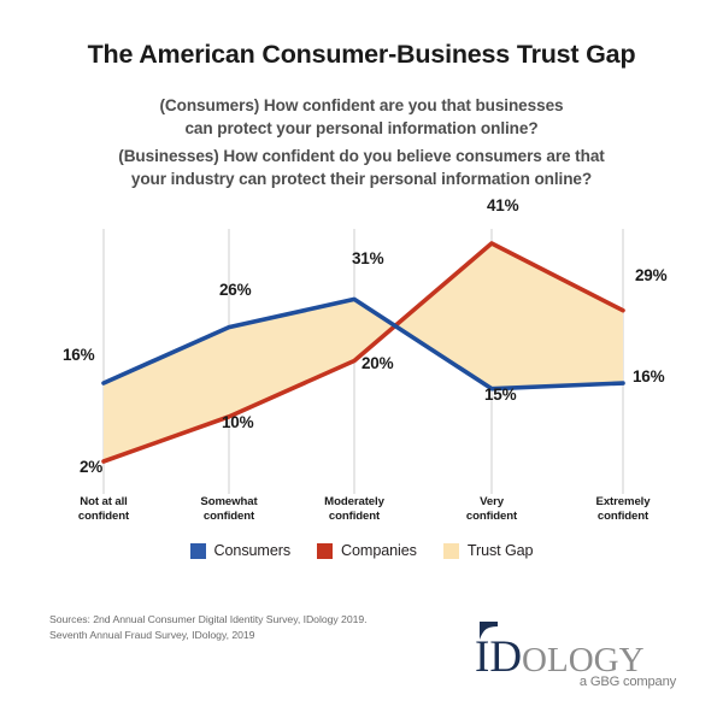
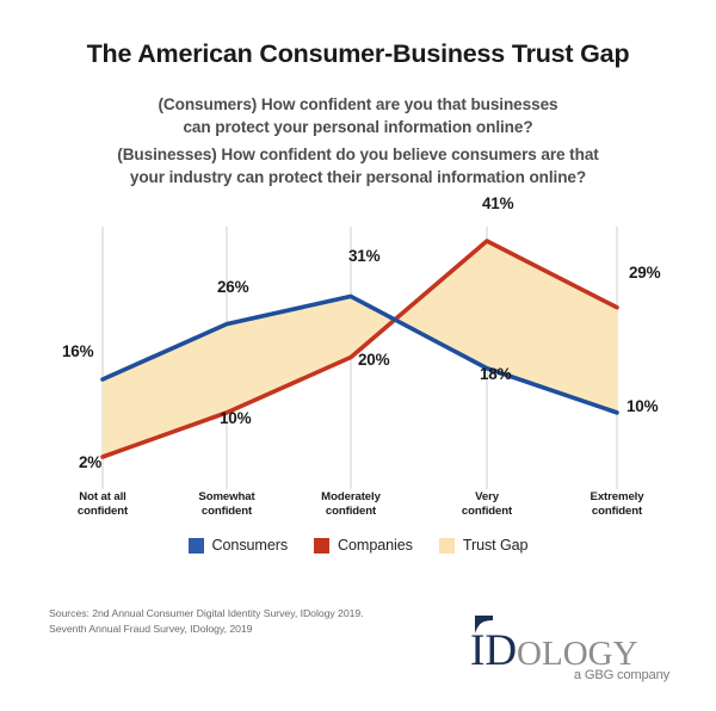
Consumers/Very confident: 15% -> 18%
Consumers/Extremely confident: 16% -> 10%
